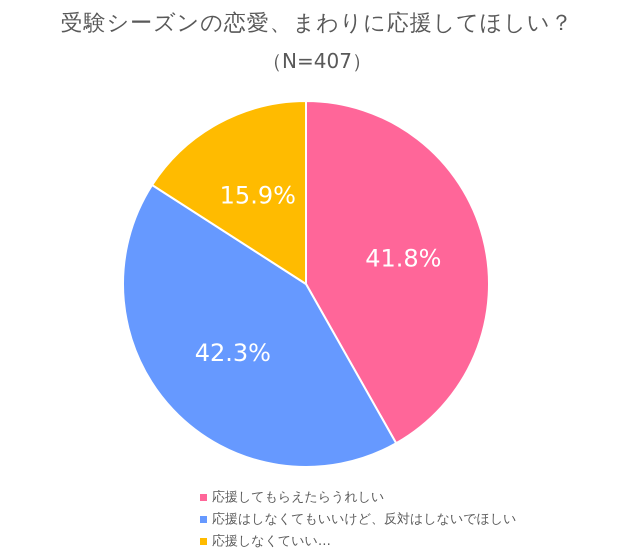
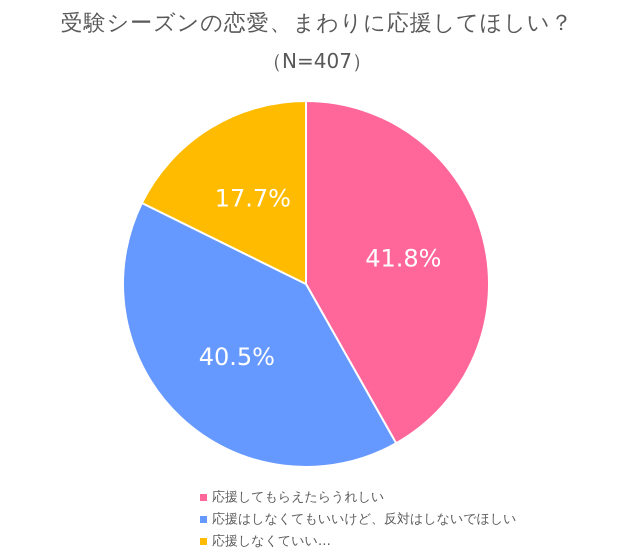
応援はしなくてもいいけど、反対はしないでほしい: 42.3% -> 40.5%
応援しなくていい…: 15.9% -> 17.7%
